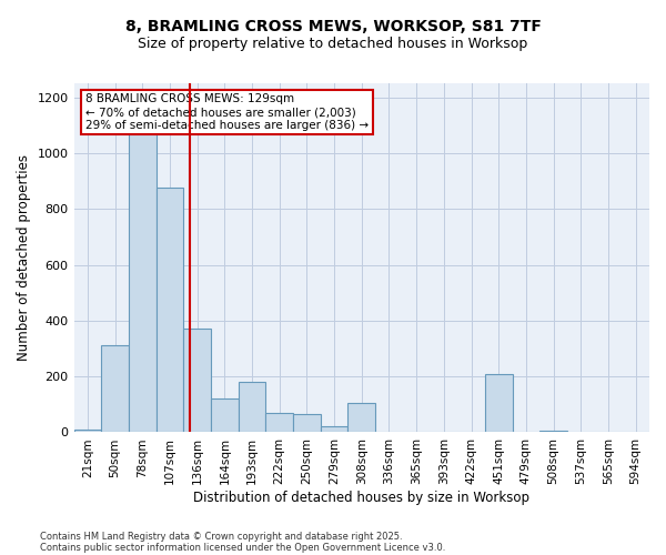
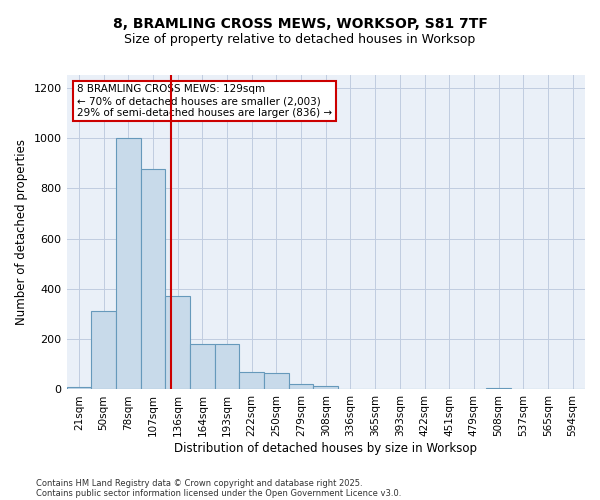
78sqm: 1075 -> 1000
164sqm: 120 -> 180
308sqm: 105 -> 12
451sqm: 210 -> 1
